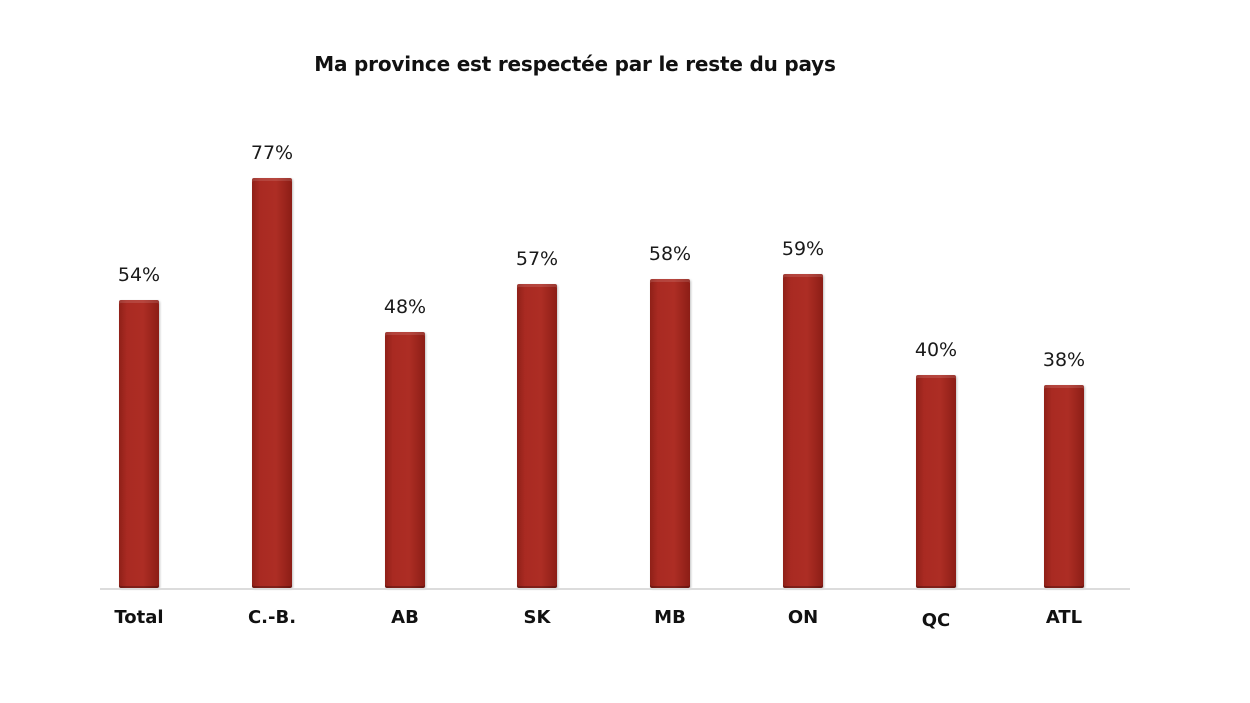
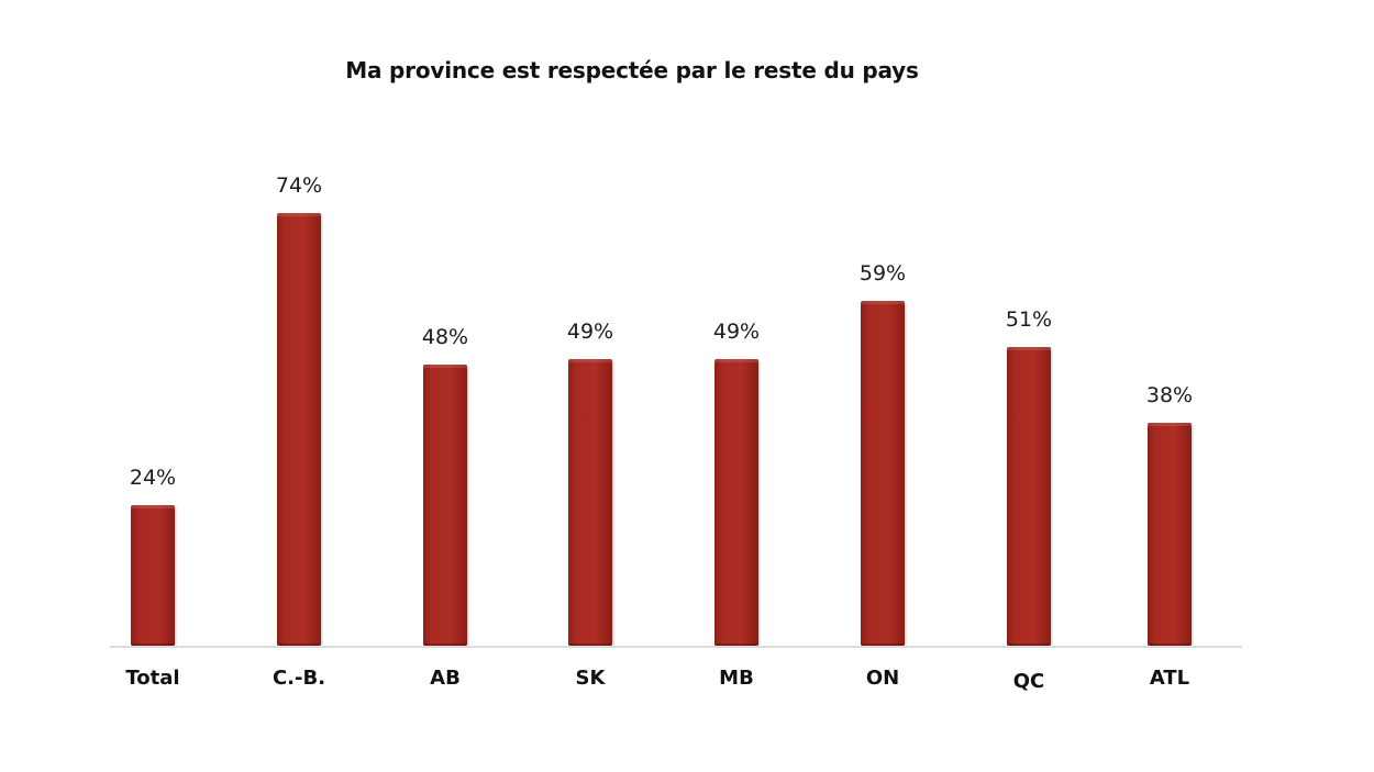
Total: 54% -> 24%
C.-B.: 77% -> 74%
SK: 57% -> 49%
MB: 58% -> 49%
QC: 40% -> 51%
